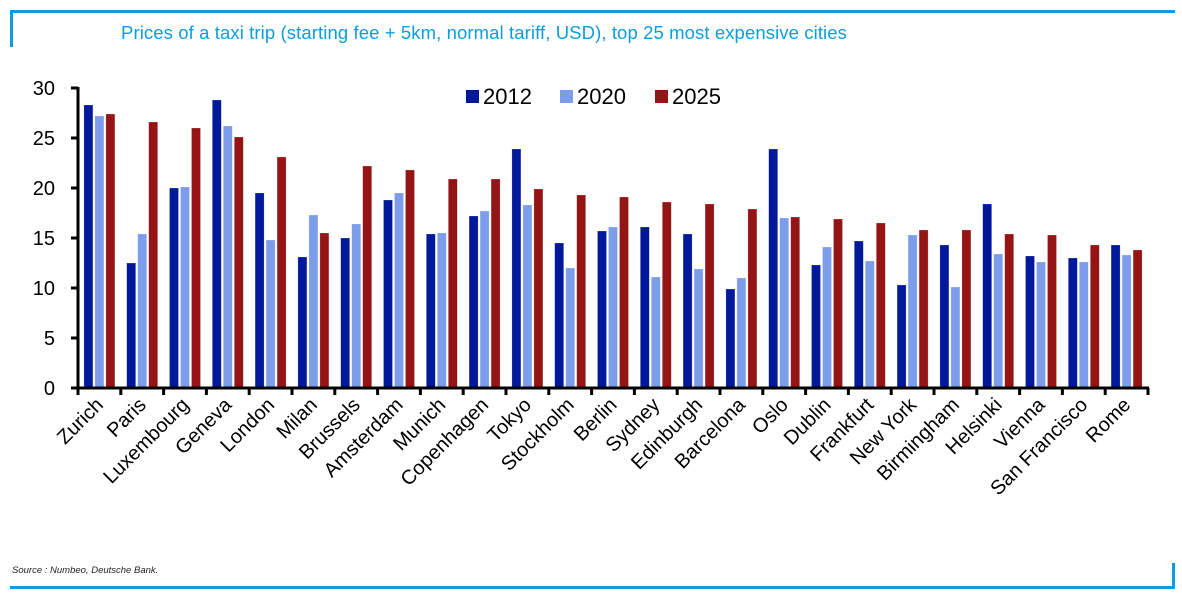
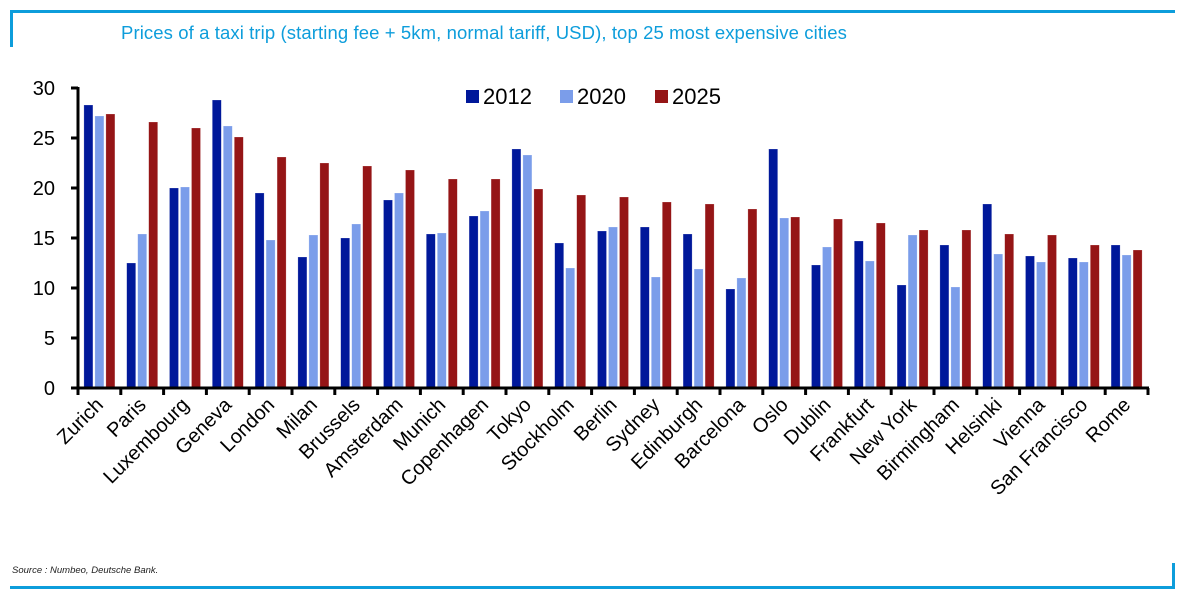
2020/Milan: 17.3 -> 15.3
2025/Milan: 15.5 -> 22.5
2020/Tokyo: 18.3 -> 23.3
